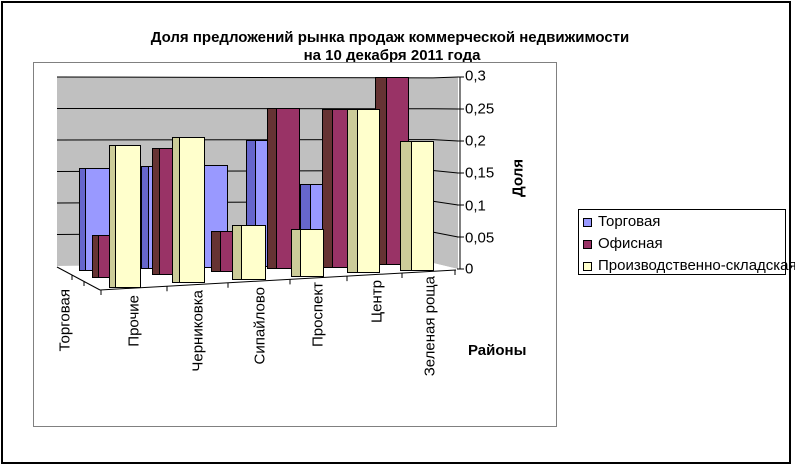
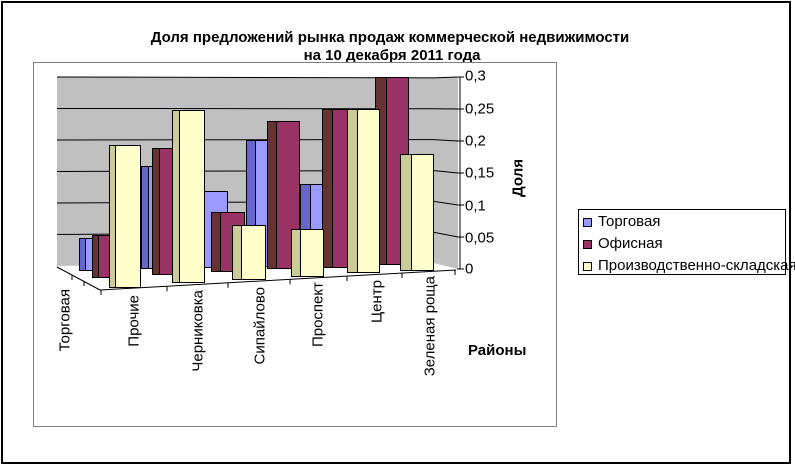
Торговая/Прочие: 0,16 -> 0,05
Производственно-складская/Черниковка: 0,21 -> 0,25
Торговая/Сипайлово: 0,16 -> 0,12
Офисная/Сипайлово: 0,06 -> 0,09
Офисная/Проспект: 0,25 -> 0,23
Производственно-складская/Зеленая роща: 0,20 -> 0,18
